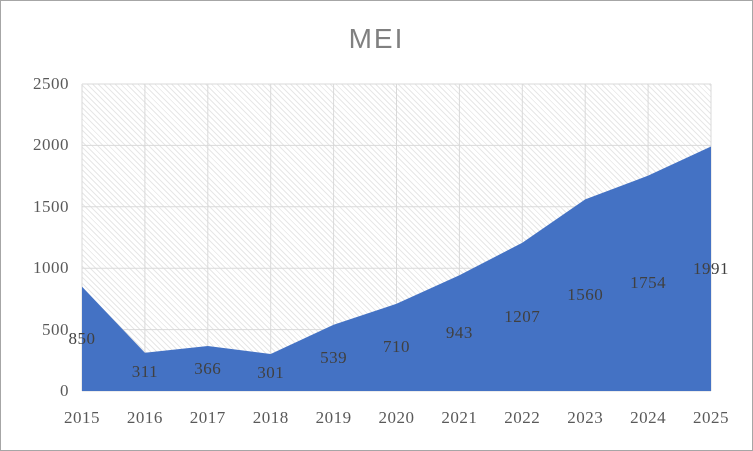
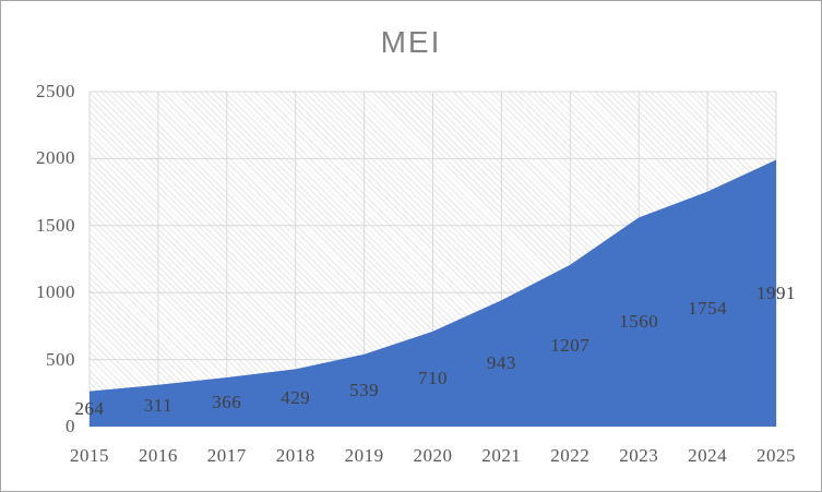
2015: 850 -> 264
2018: 301 -> 429
